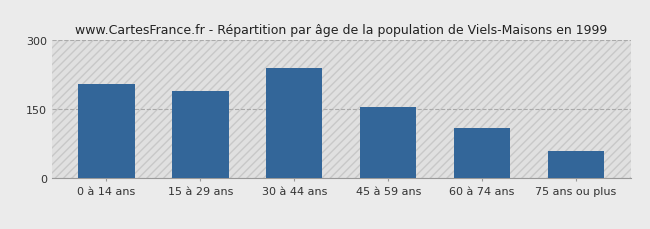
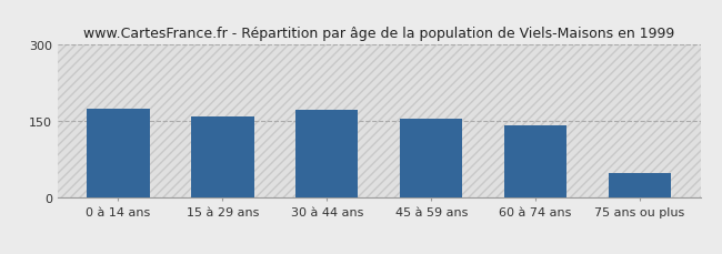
0 à 14 ans: 205 -> 175
15 à 29 ans: 190 -> 160
30 à 44 ans: 240 -> 172
60 à 74 ans: 110 -> 143
75 ans ou plus: 60 -> 48
